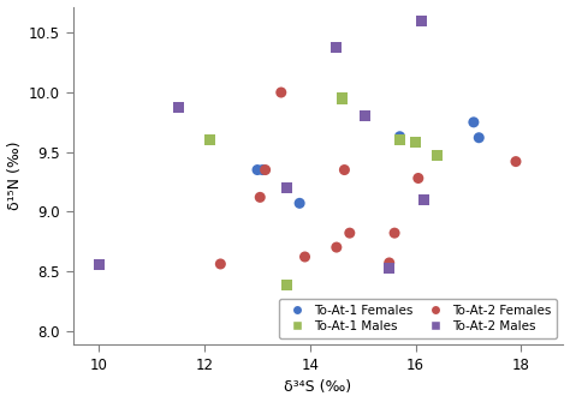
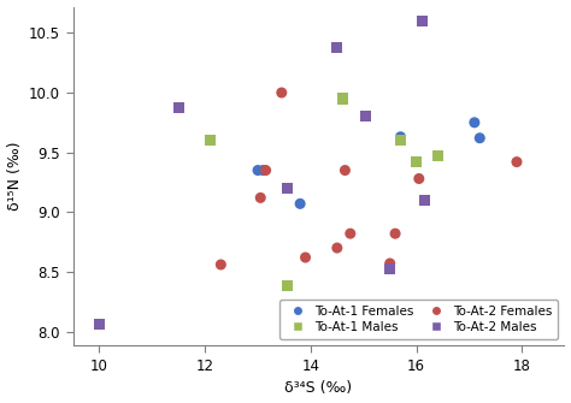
To-At-2 Males/10: 8.55 -> 8.06
To-At-1 Males/16: 9.58 -> 9.42
